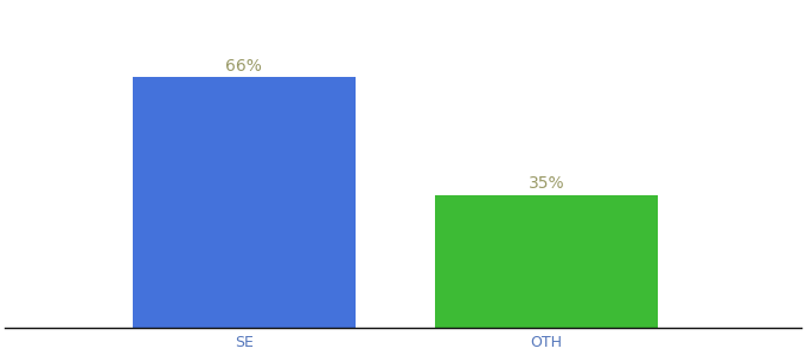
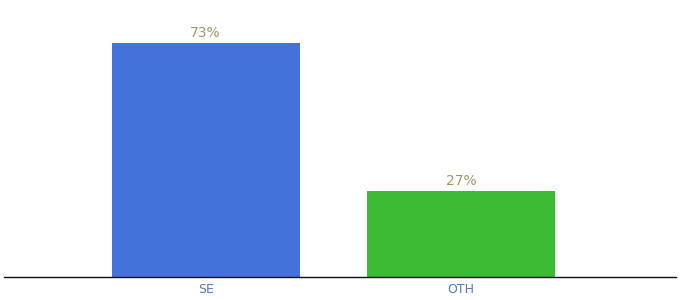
SE: 66% -> 73%
OTH: 35% -> 27%
